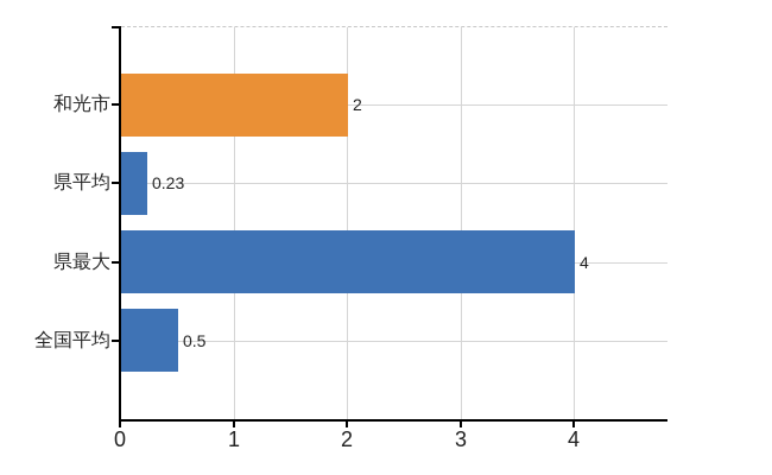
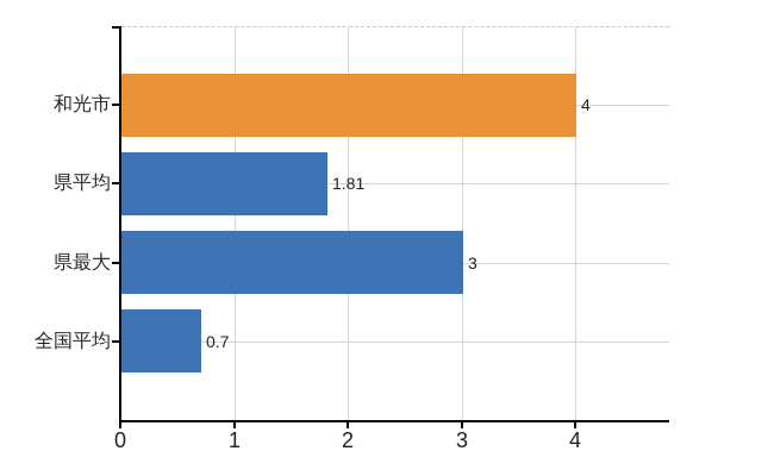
和光市: 2 -> 4
県平均: 0.23 -> 1.81
県最大: 4 -> 3
全国平均: 0.5 -> 0.7
